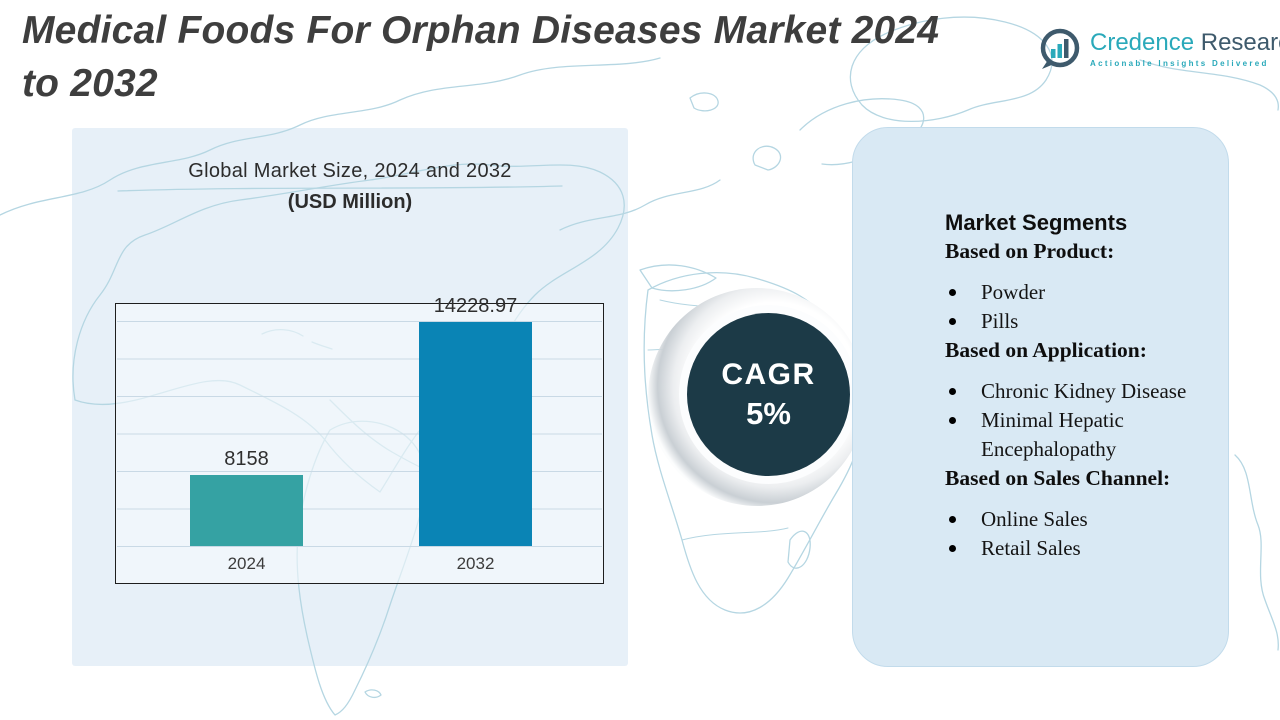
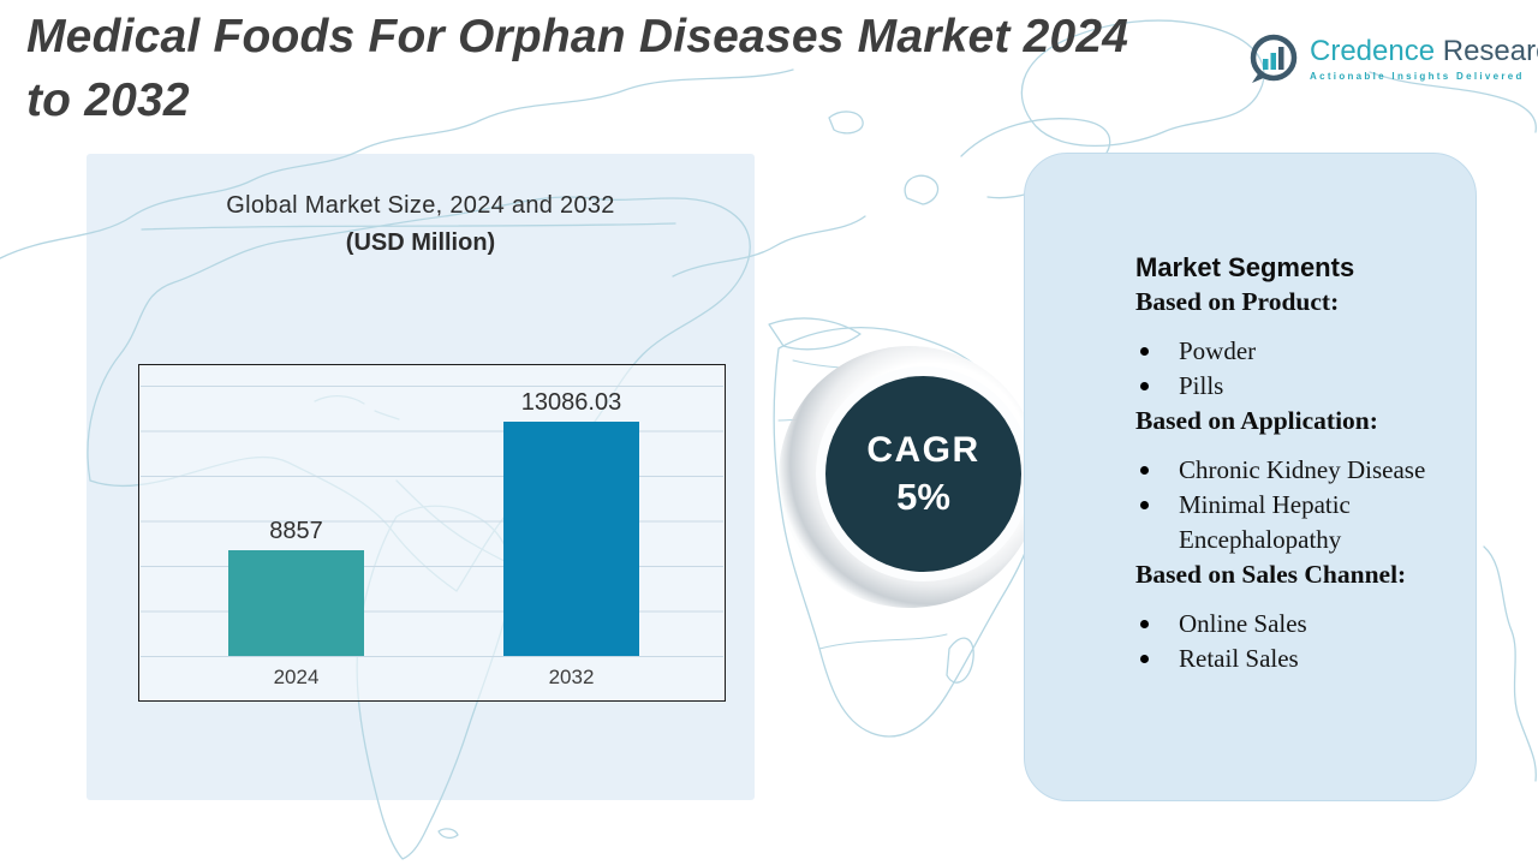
2024: 8158 -> 8857
2032: 14228.97 -> 13086.03
